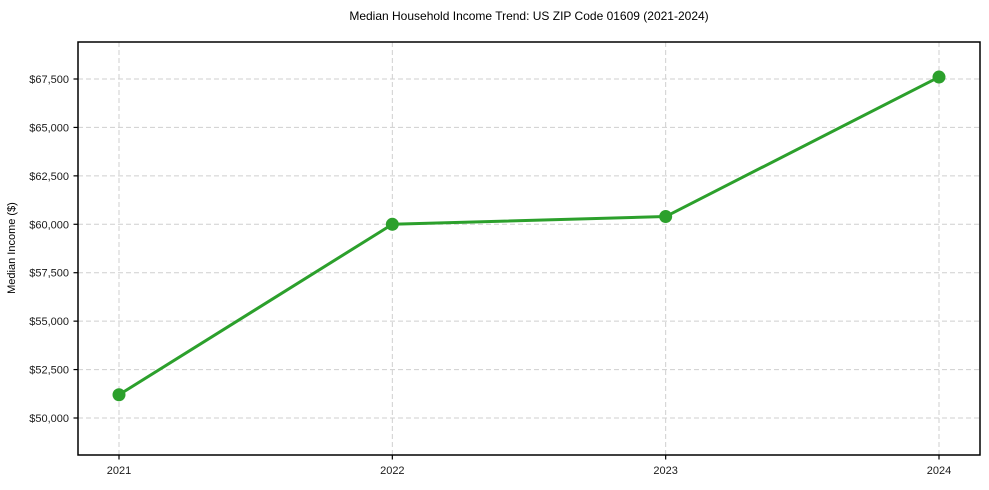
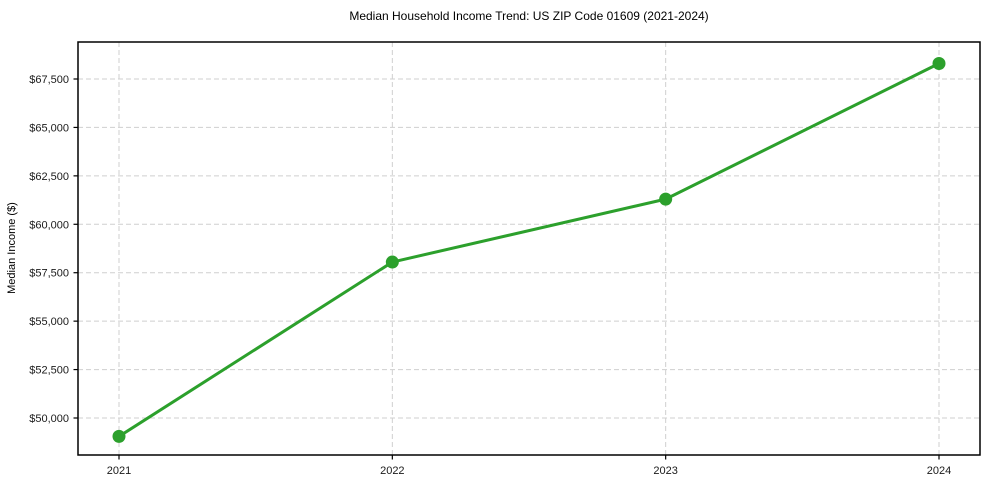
2021: $51200 -> $49000
2022: $60000 -> $58000
2023: $60400 -> $61300
2024: $67600 -> $68300
